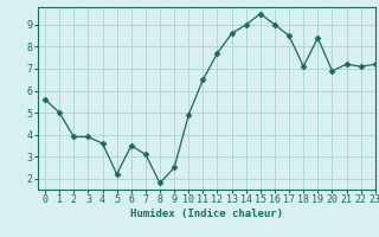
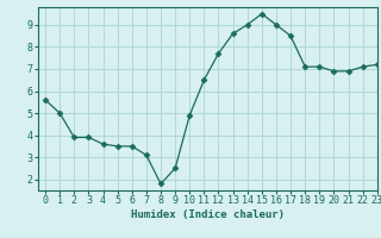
5: 2.2 -> 3.5
19: 8.4 -> 7.1
21: 7.2 -> 6.9
